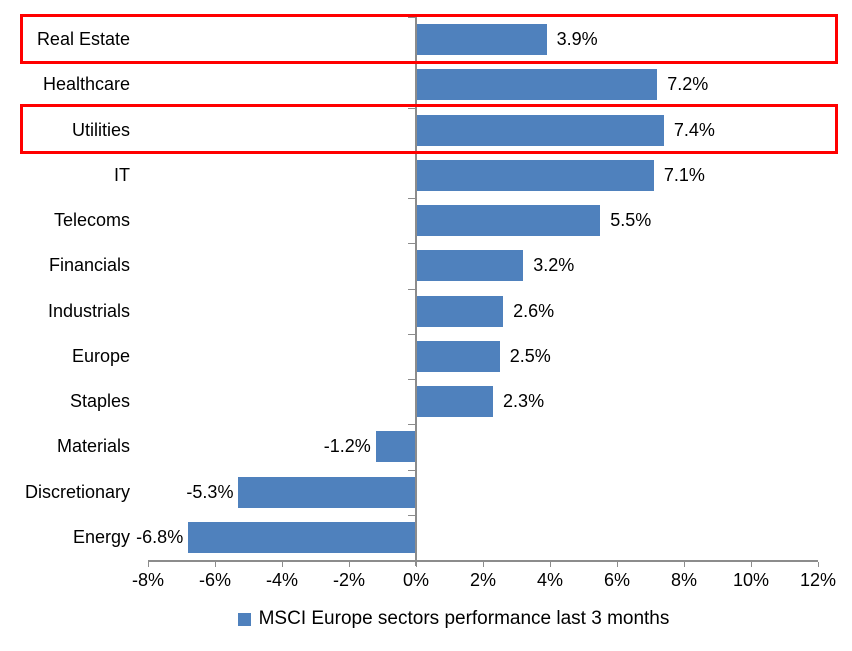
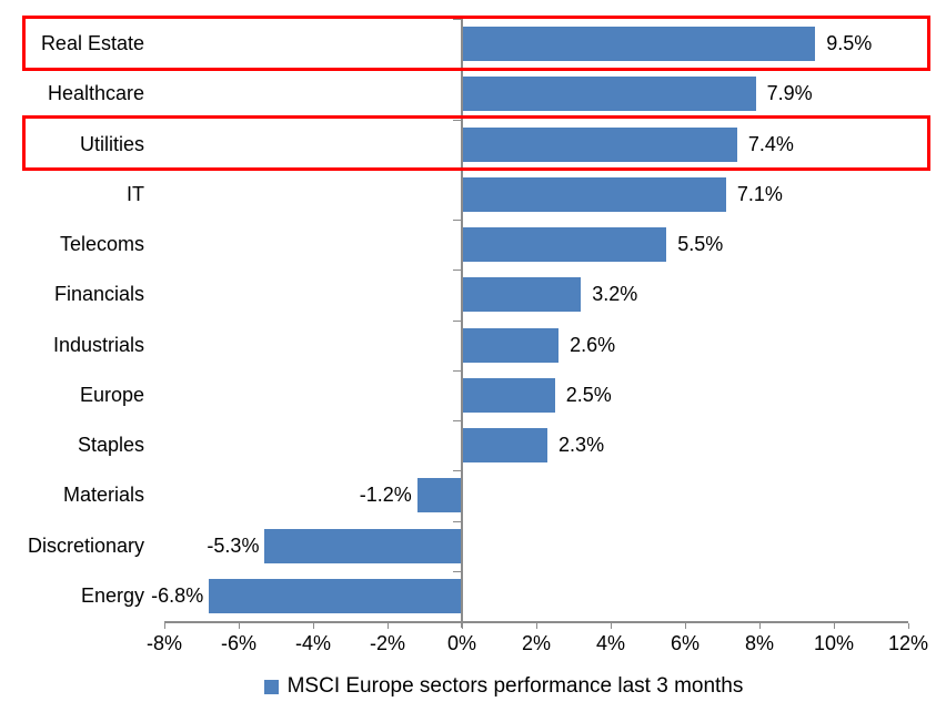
Real Estate: 3.9% -> 9.5%
Healthcare: 7.2% -> 7.9%
